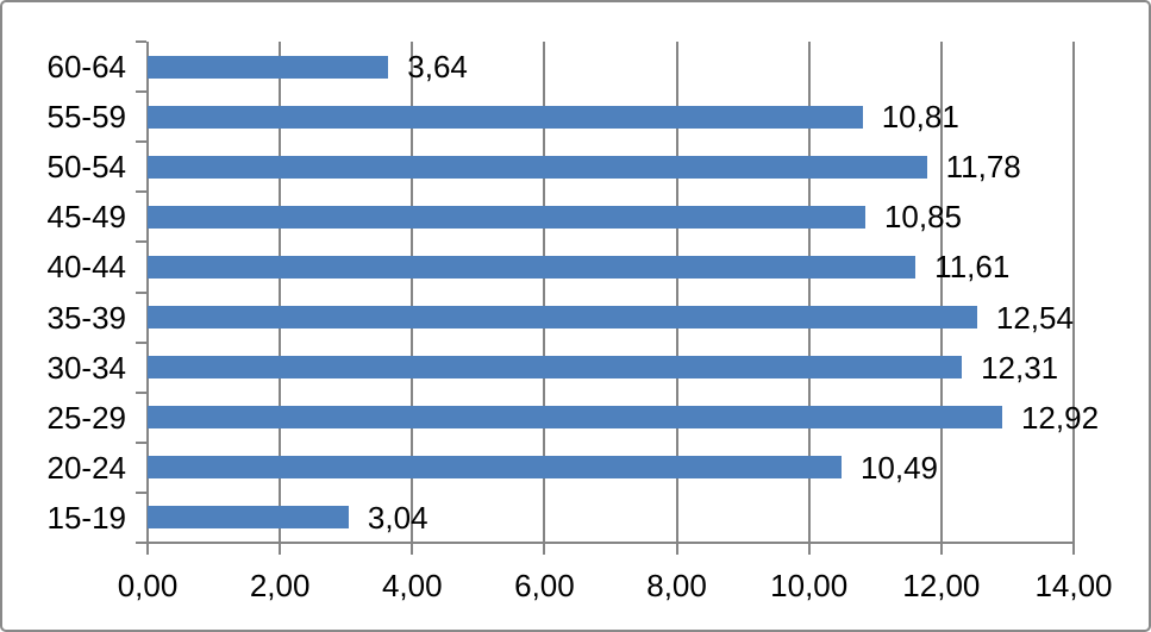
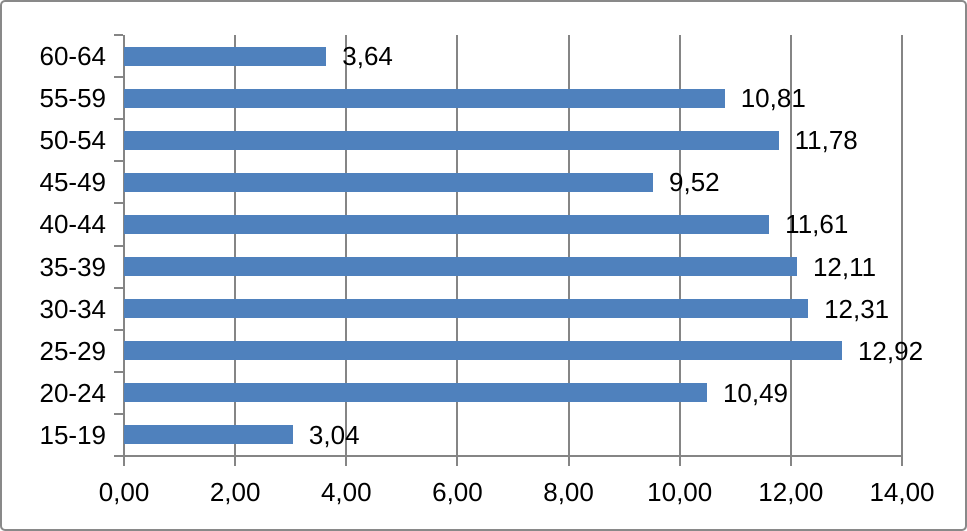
45-49: 10,85 -> 9,52
35-39: 12,54 -> 12,11
